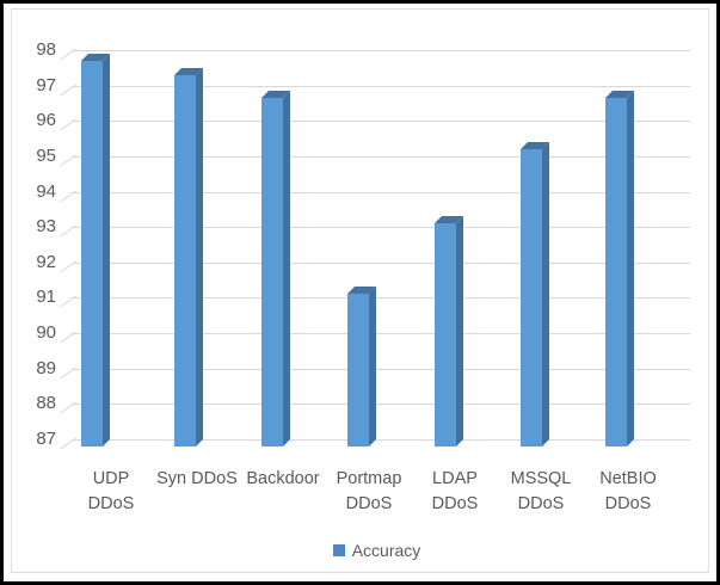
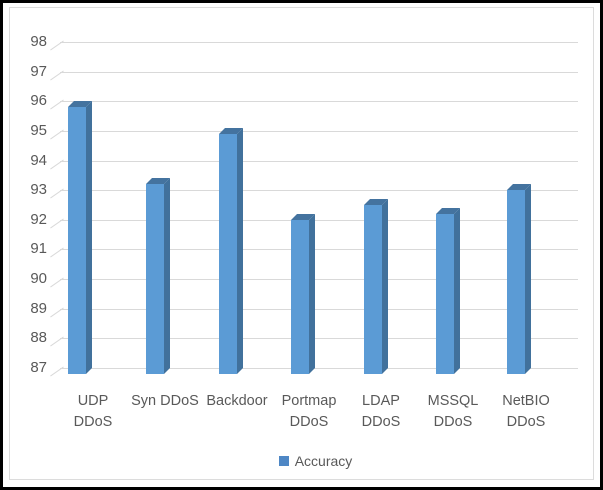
UDP DDoS: 97.7 -> 95.8
Syn DDoS: 97.3 -> 93.2
Backdoor: 96.7 -> 94.9
Portmap DDoS: 91.1 -> 92.0
LDAP DDoS: 93.1 -> 92.5
MSSQL DDoS: 95.2 -> 92.2
NetBIO DDoS: 96.7 -> 93.0
